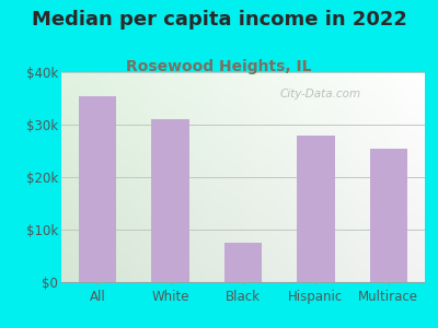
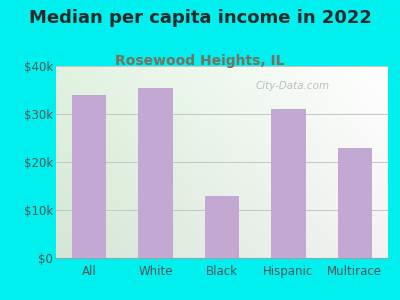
All: $35.5k -> $34.0k
White: $31.0k -> $35.5k
Black: $7.5k -> $13.0k
Hispanic: $28.0k -> $31.0k
Multirace: $25.5k -> $23.0k
